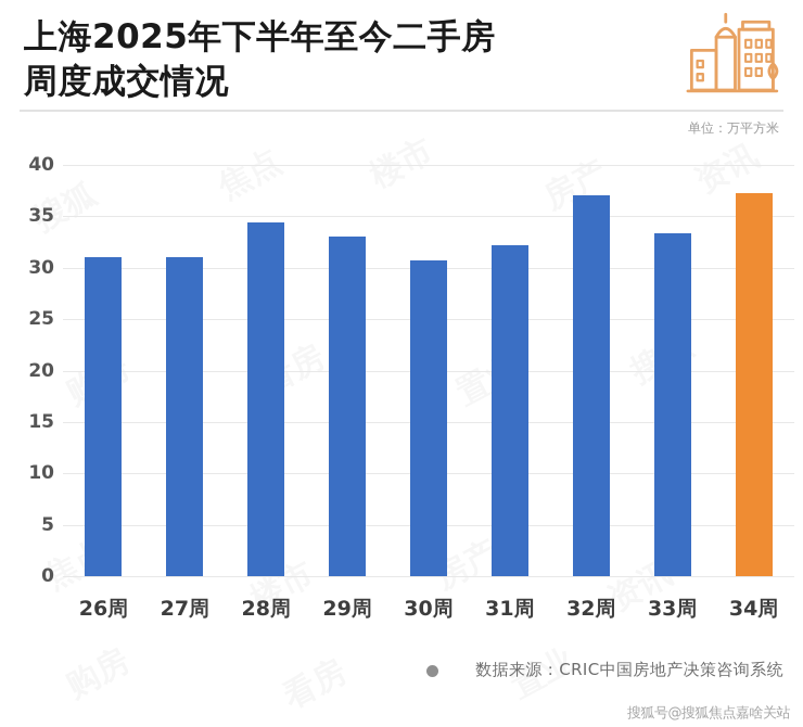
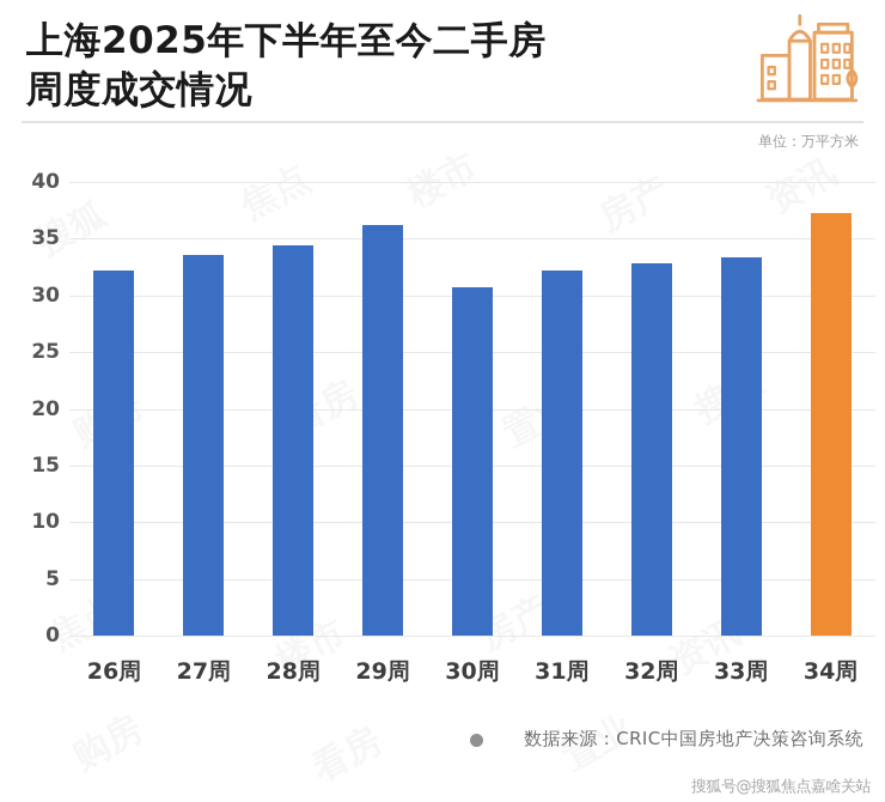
26周: 31 -> 32
27周: 31 -> 34
29周: 33 -> 36
32周: 37 -> 33
